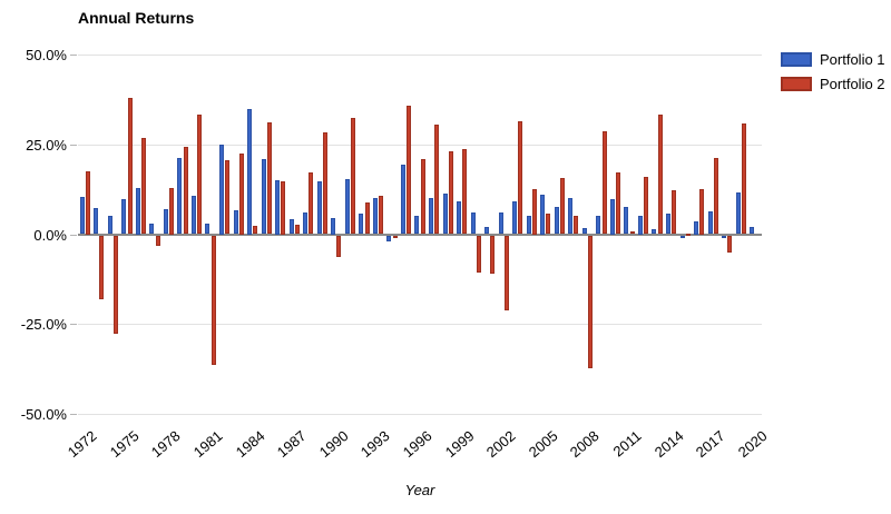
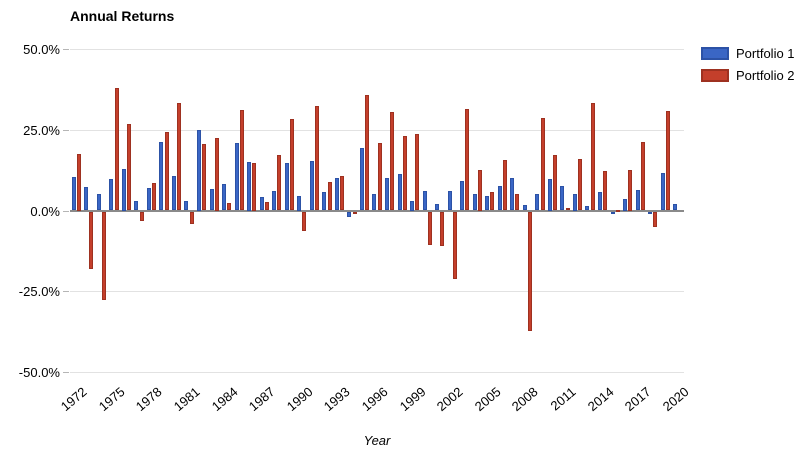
Portfolio 2/1978: 13% -> 9%
Portfolio 2/1981: -36% -> -4%
Portfolio 1/1984: 35% -> 8%
Portfolio 1/1999: 9% -> 3%
Portfolio 1/2005: 11% -> 5%
